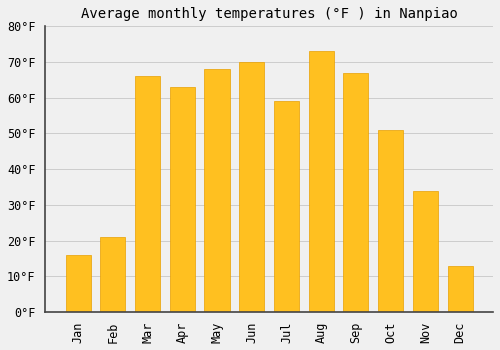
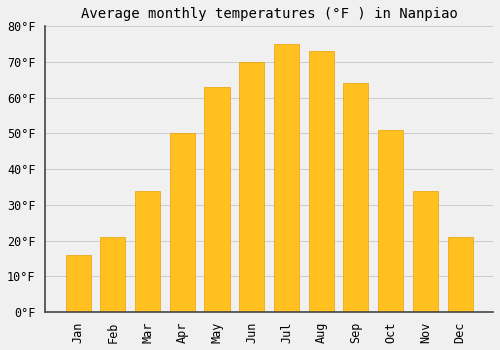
Mar: 66°F -> 34°F
Apr: 63°F -> 50°F
May: 68°F -> 63°F
Jul: 59°F -> 75°F
Sep: 67°F -> 64°F
Dec: 13°F -> 21°F
